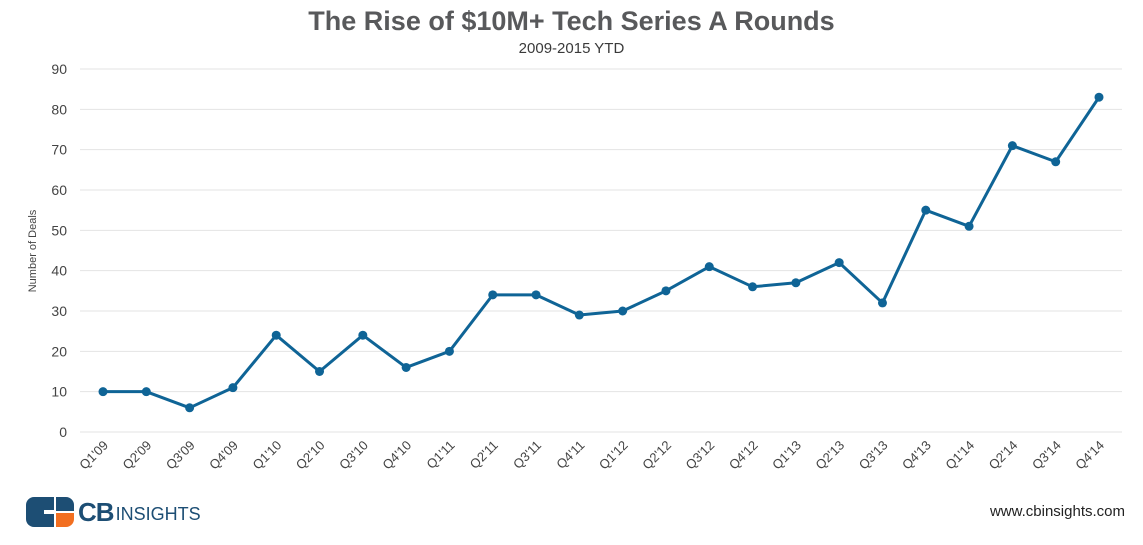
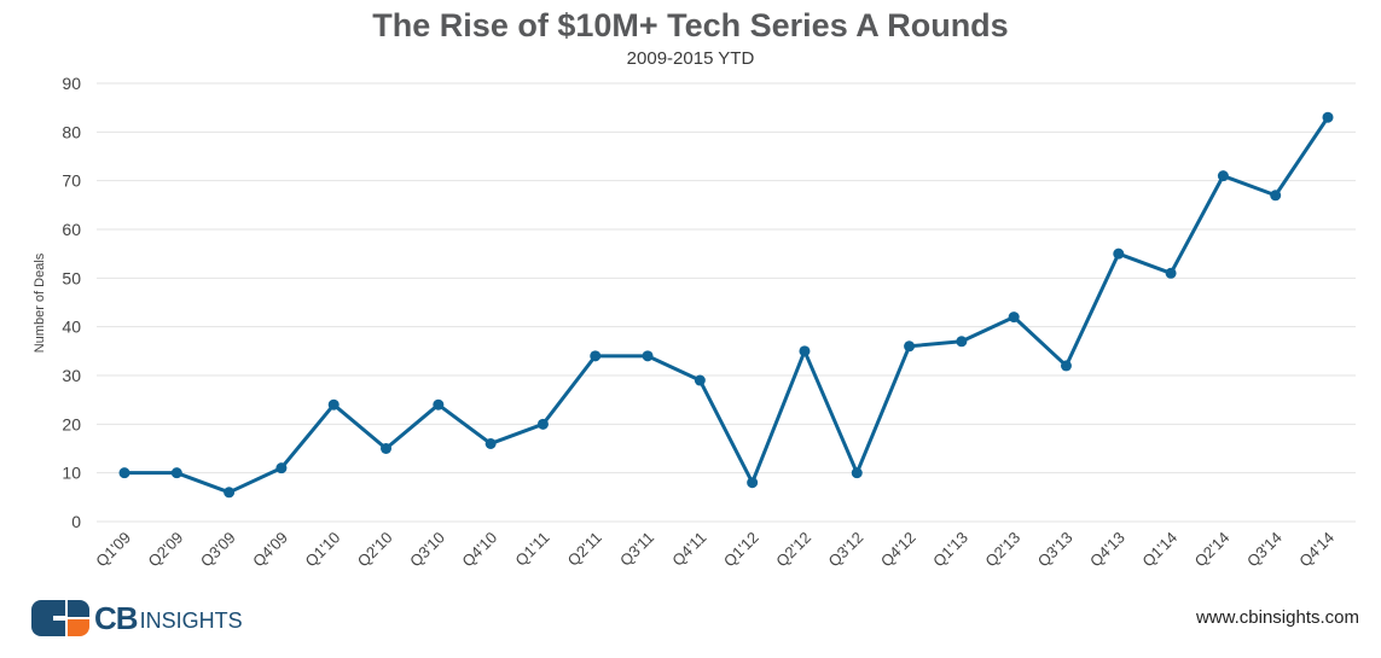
Q1'12: 30 -> 8
Q3'12: 41 -> 10
